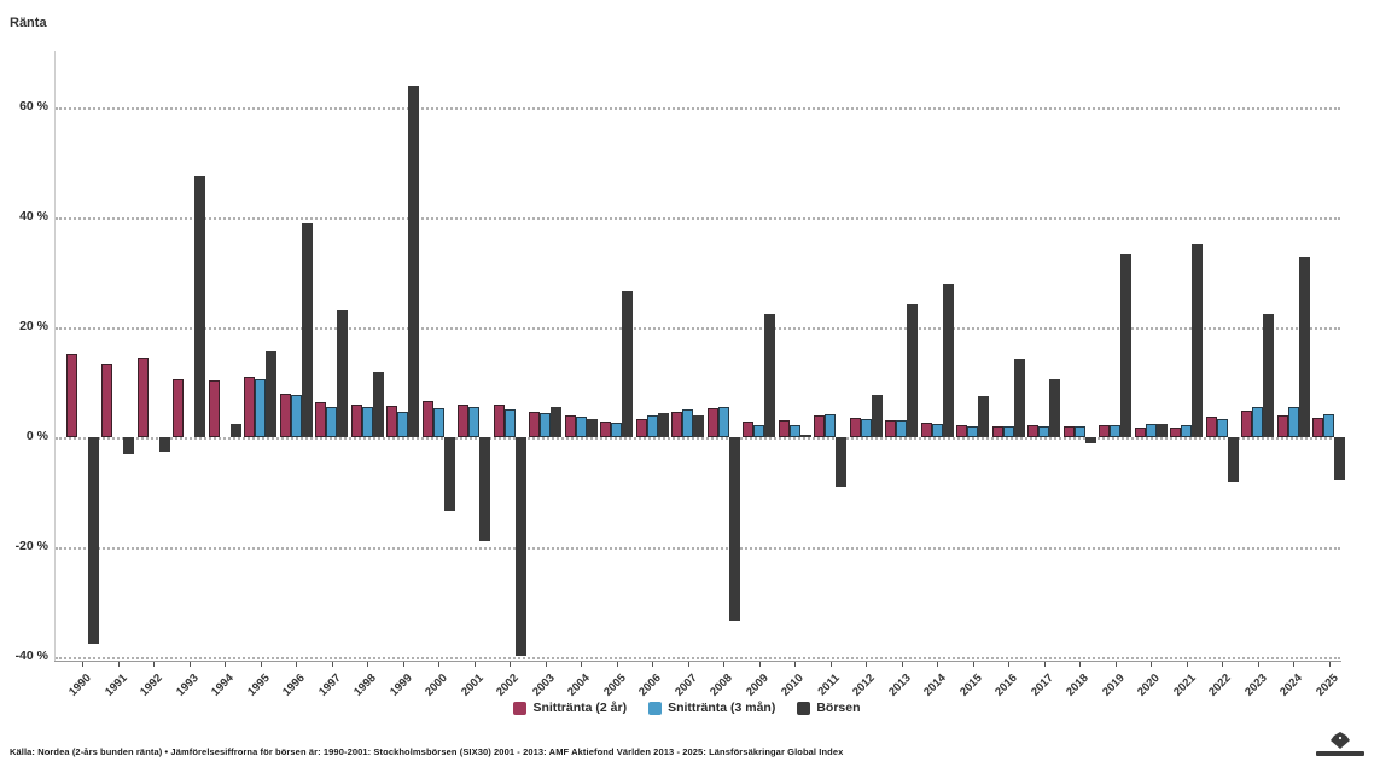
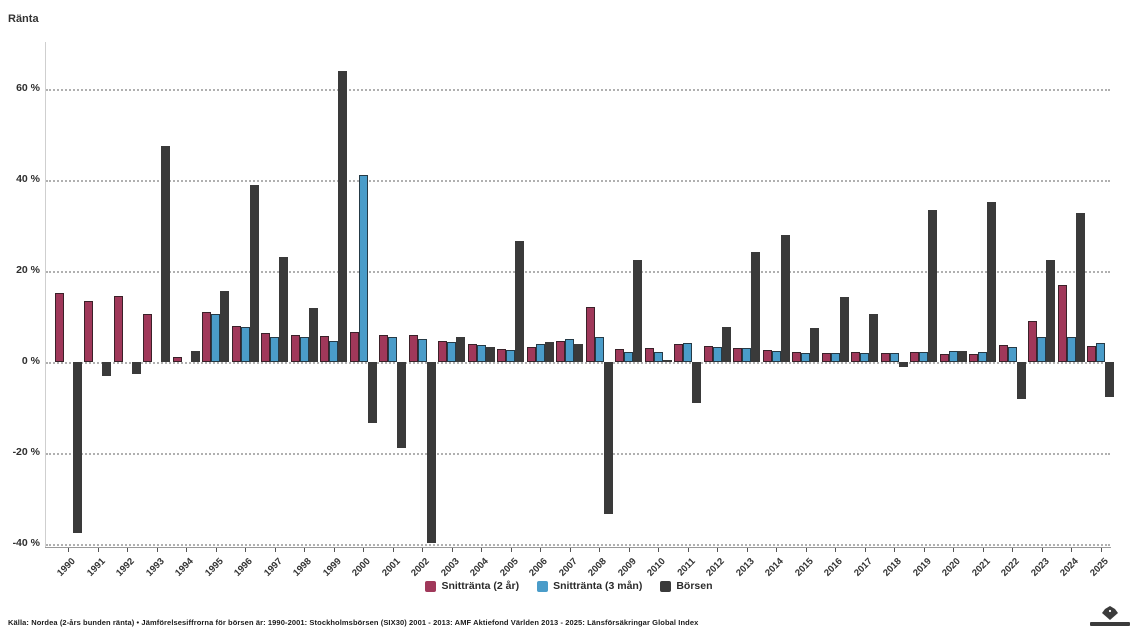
Snittränta (2 år)/1994: 10% -> 1%
Snittränta (3 mån)/2000: 5% -> 41%
Snittränta (2 år)/2008: 5% -> 12%
Snittränta (2 år)/2023: 5% -> 9%
Snittränta (2 år)/2024: 4% -> 17%
